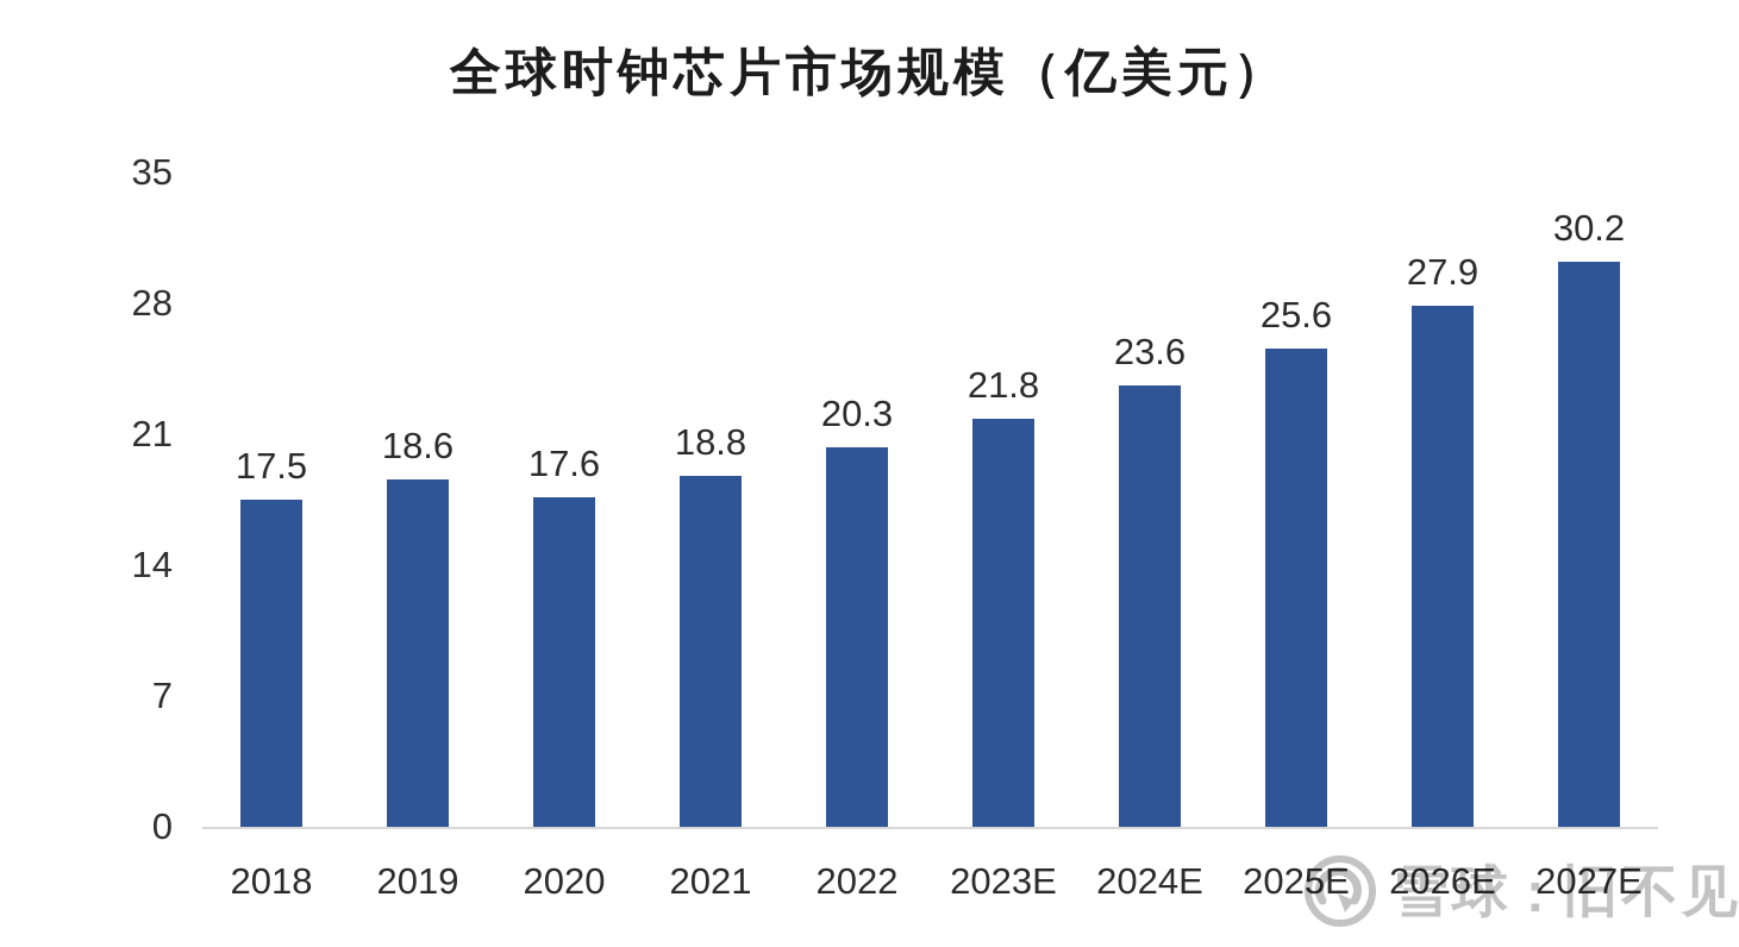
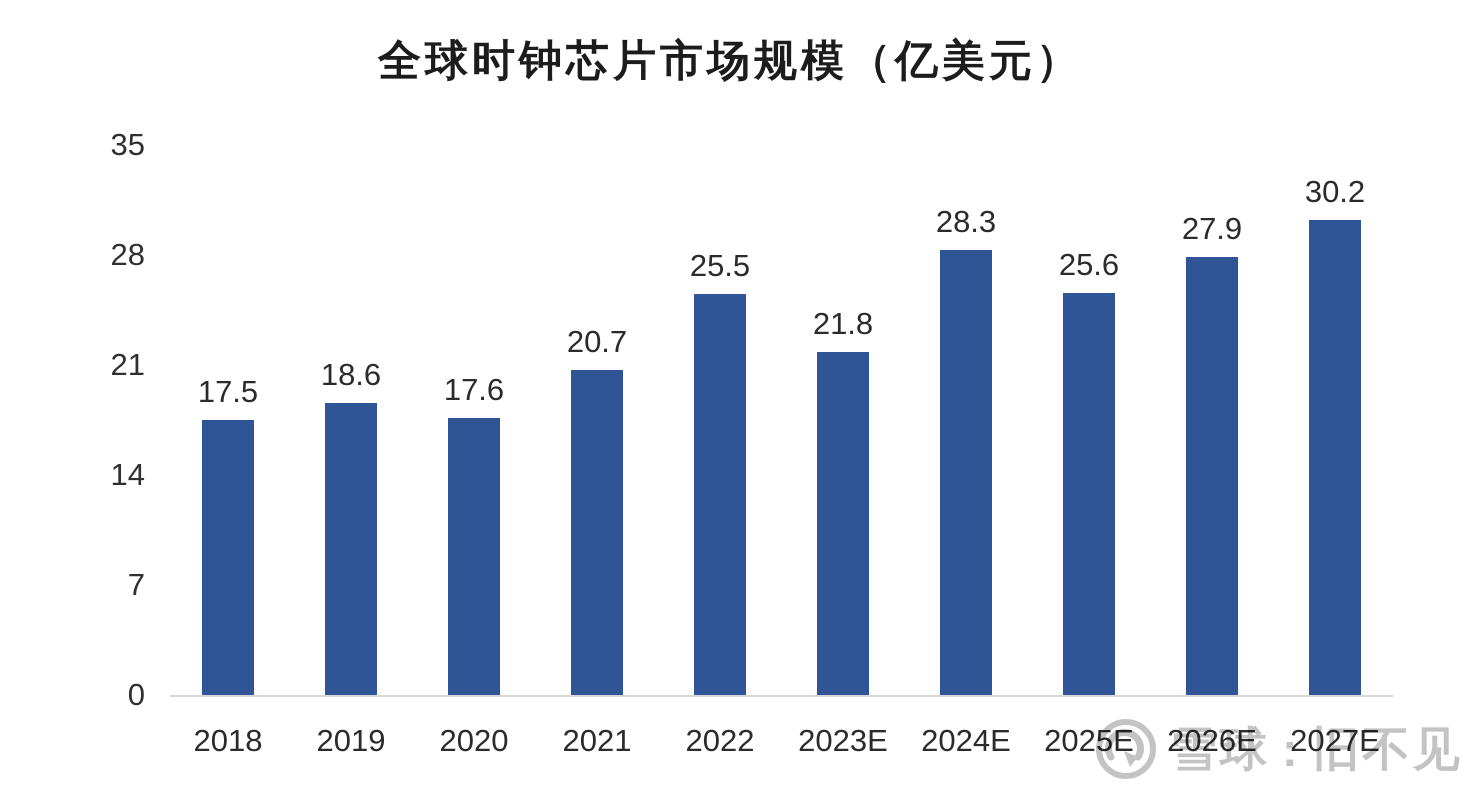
2021: 18.8 -> 20.7
2022: 20.3 -> 25.5
2024E: 23.6 -> 28.3
